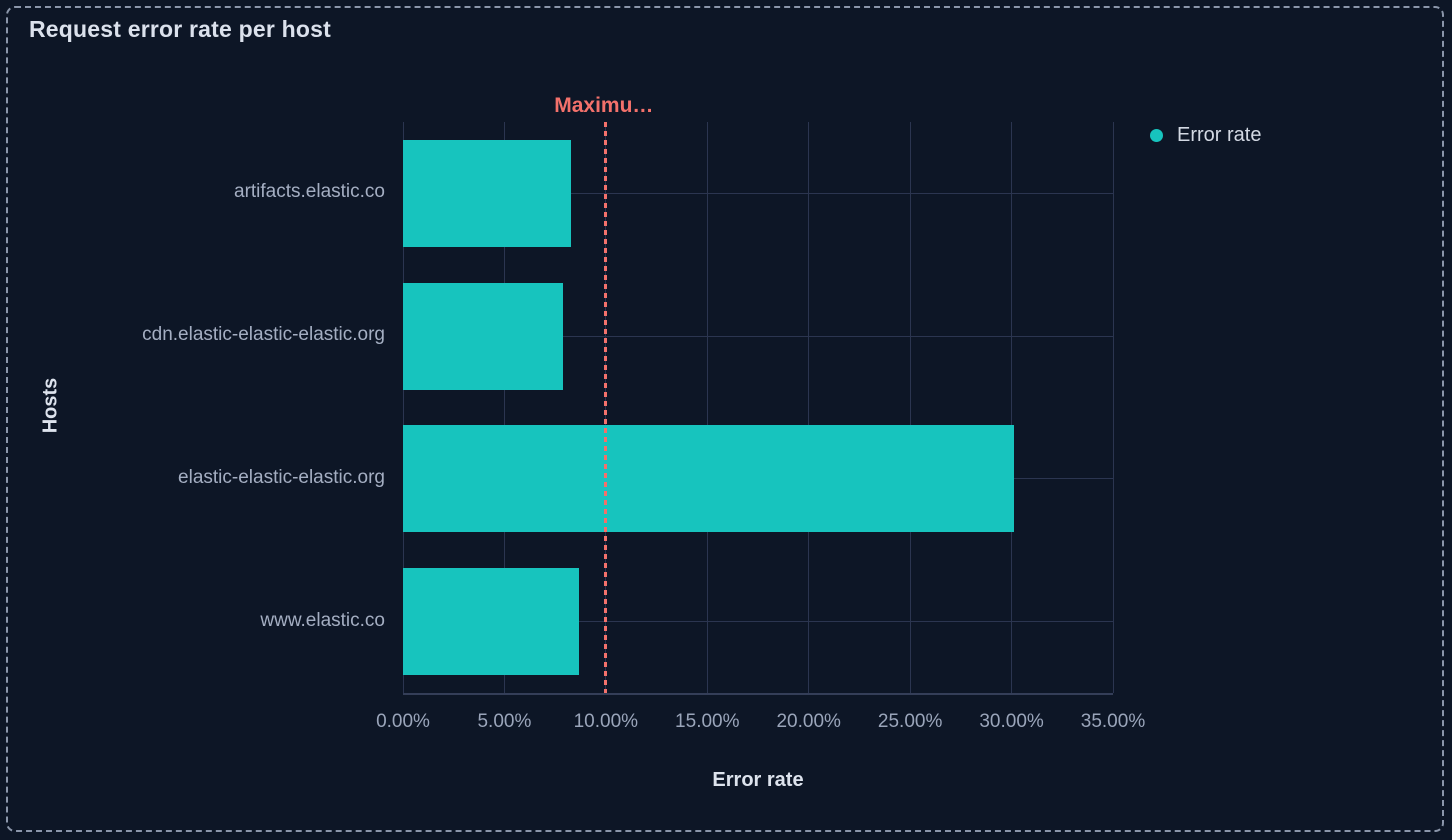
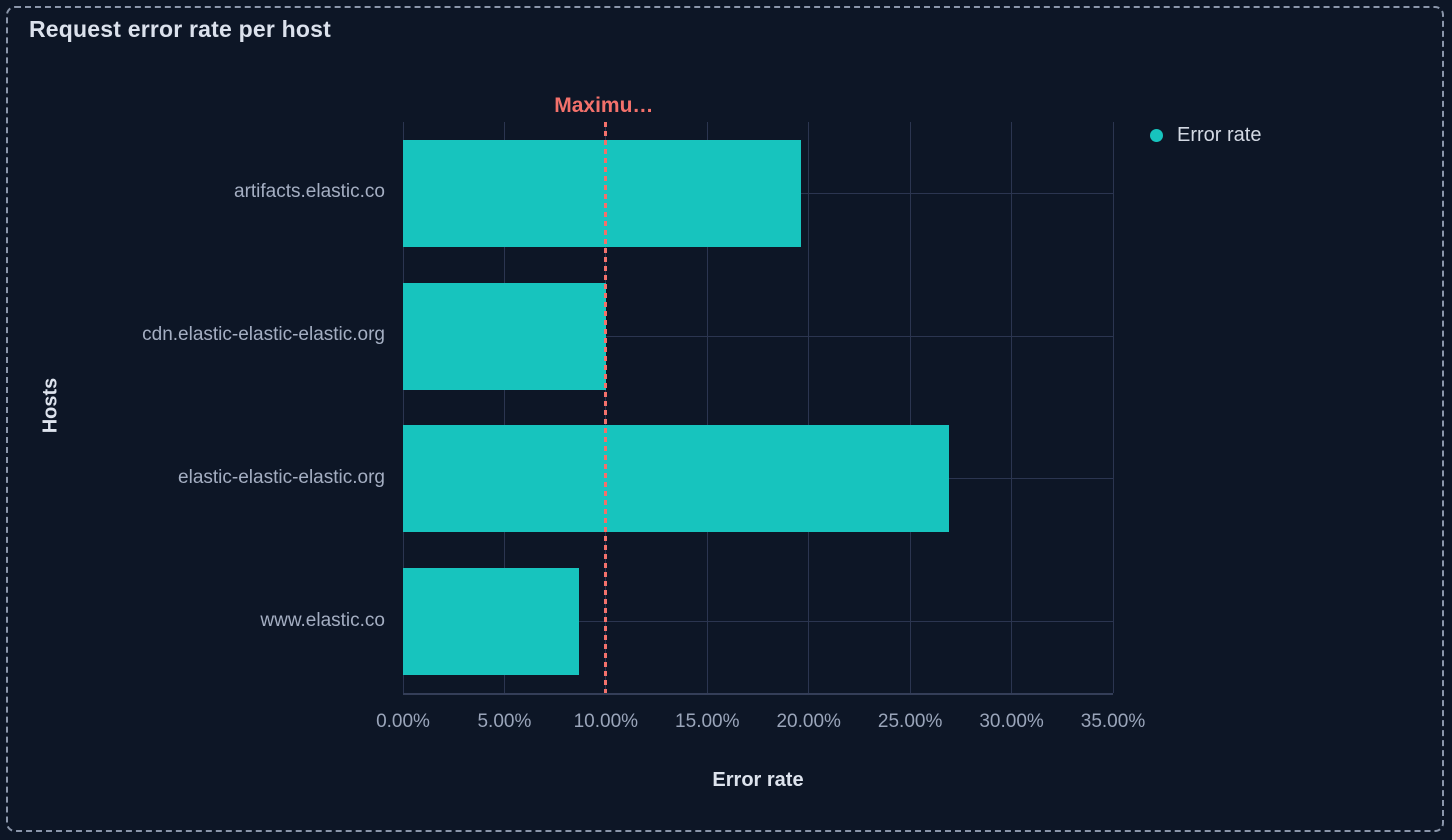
artifacts.elastic.co: 8.3% -> 19.6%
cdn.elastic-elastic-elastic.org: 7.9% -> 10.0%
elastic-elastic-elastic.org: 30.1% -> 26.9%
